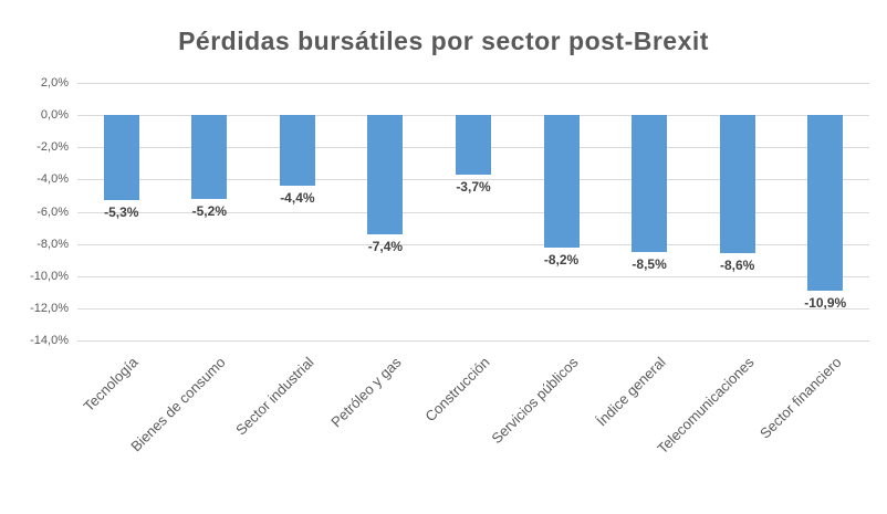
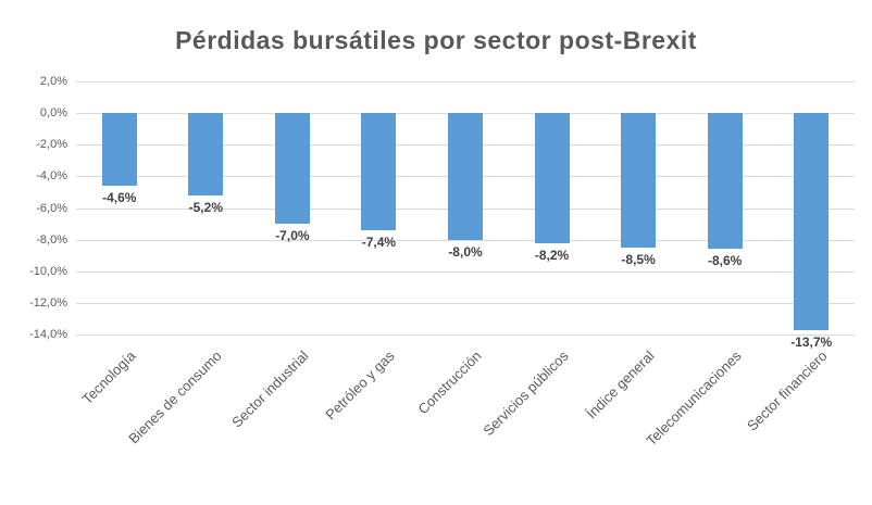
Tecnología: -5,3% -> -4,6%
Sector industrial: -4,4% -> -7,0%
Construcción: -3,7% -> -8,0%
Sector financiero: -10,9% -> -13,7%
